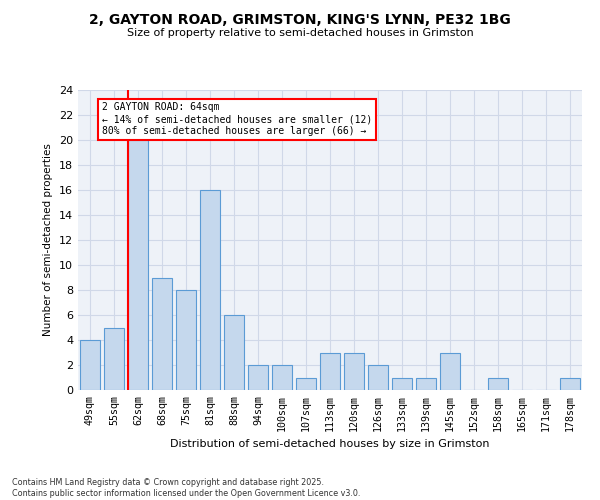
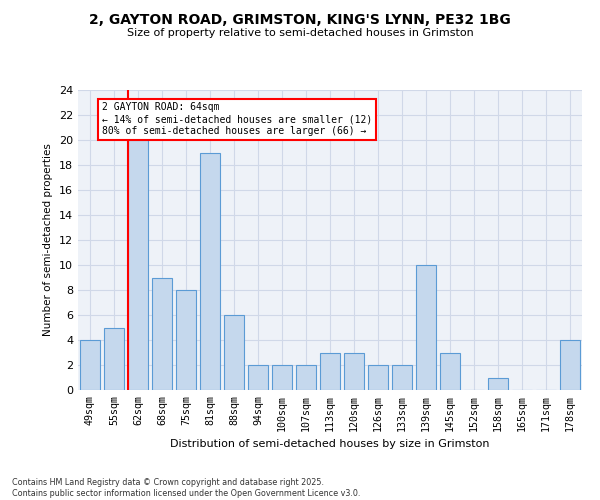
81sqm: 16 -> 19
107sqm: 1 -> 2
133sqm: 1 -> 2
139sqm: 1 -> 10
178sqm: 1 -> 4
